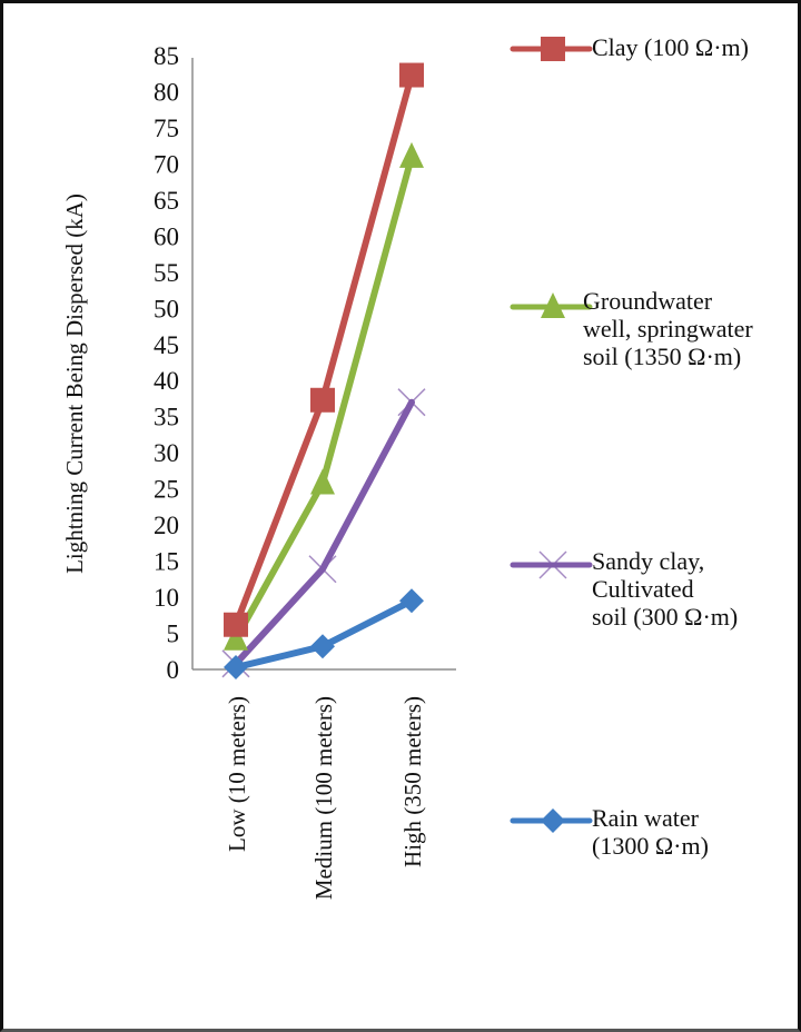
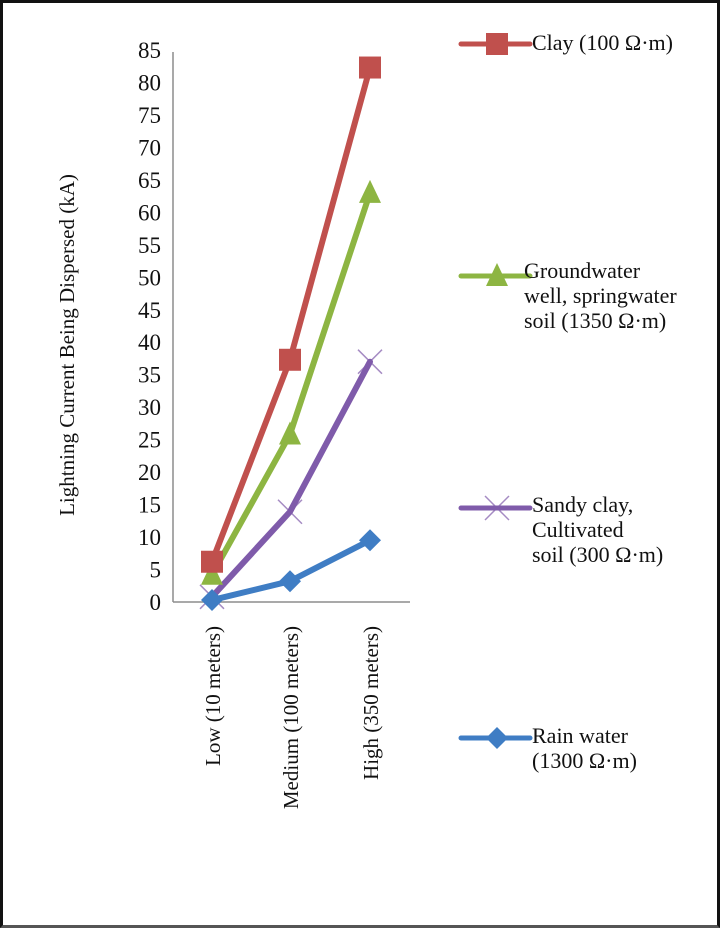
Groundwater well, springwater soil (1350 Ω·m)/High (350 meters): 71 -> 63
